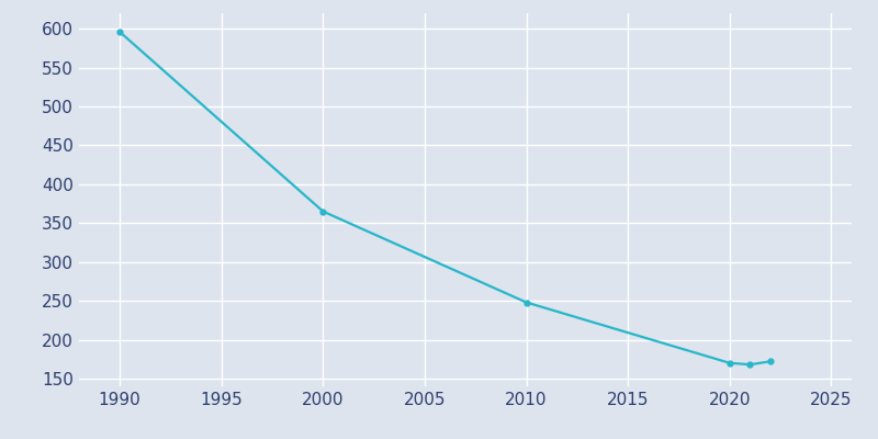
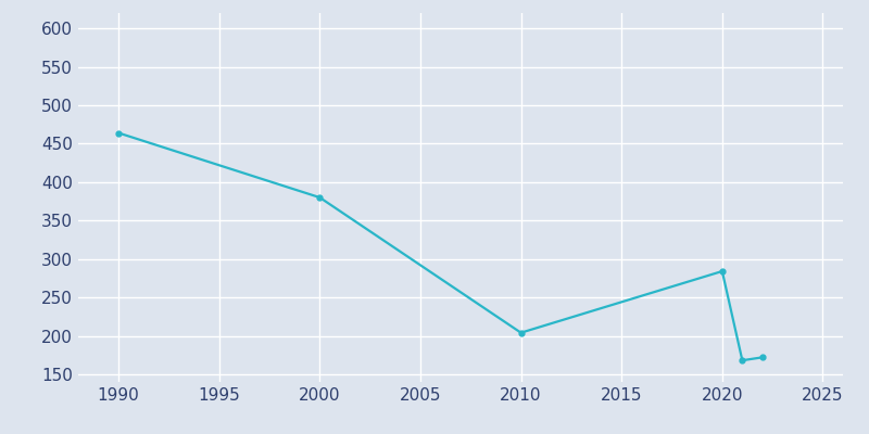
1990: 596 -> 464
2000: 365 -> 380
2010: 248 -> 204
2020: 170 -> 284
